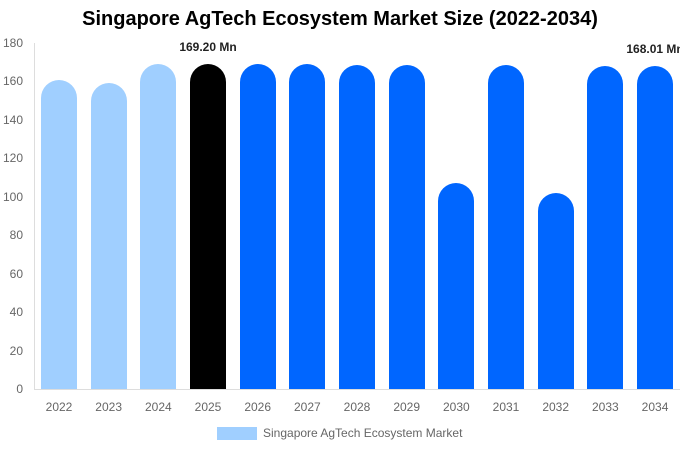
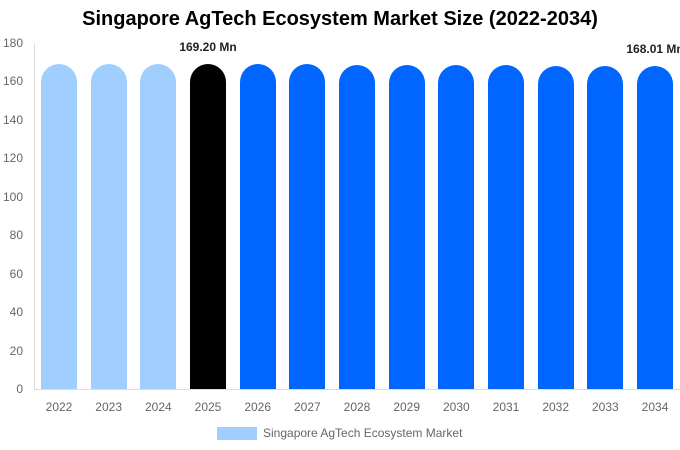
2022: 161 -> 169
2023: 159 -> 169
2030: 107 -> 169
2032: 102 -> 168
